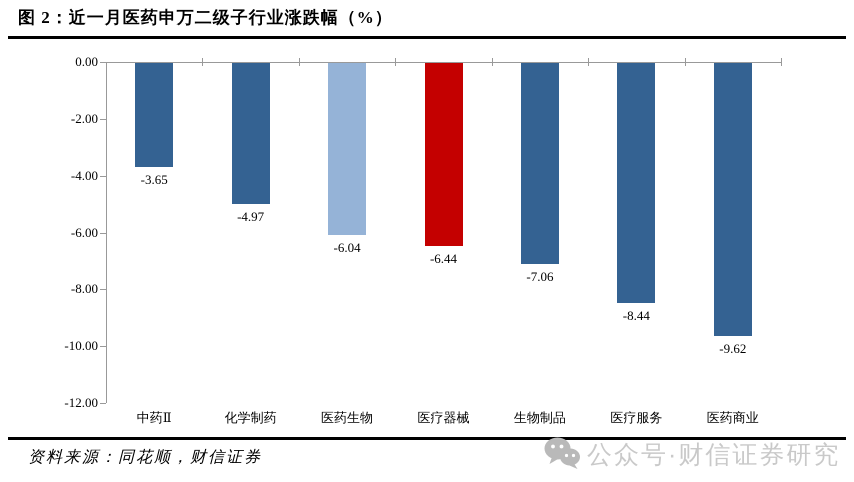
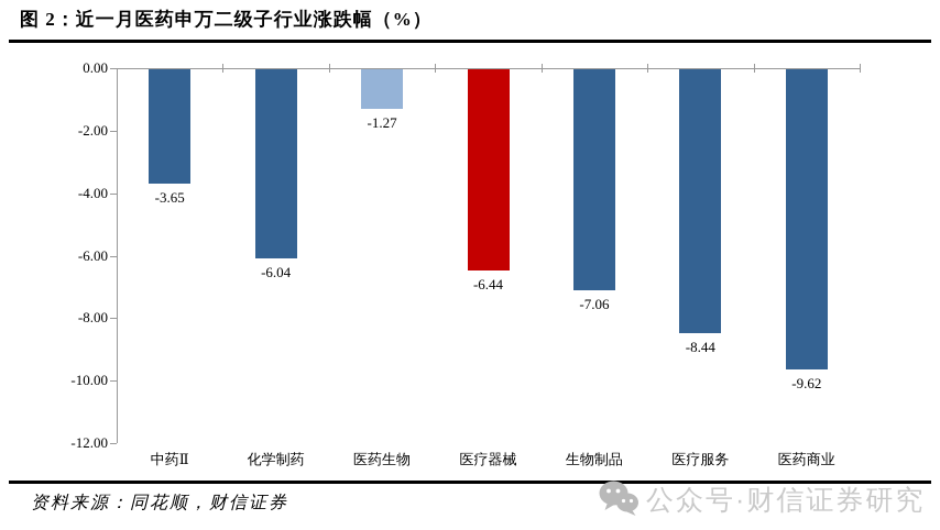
化学制药: -4.97 -> -6.04
医药生物: -6.04 -> -1.27
